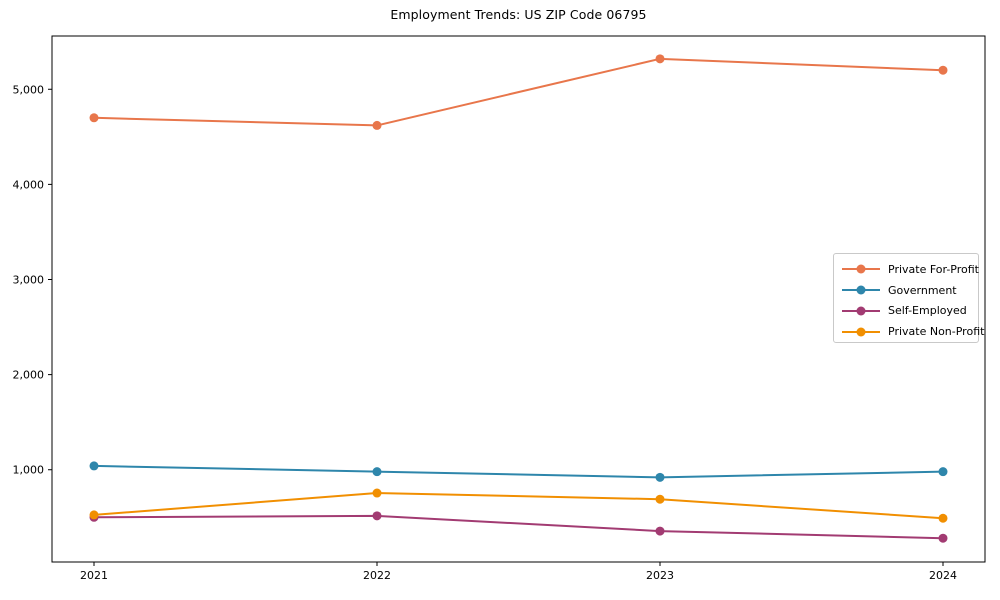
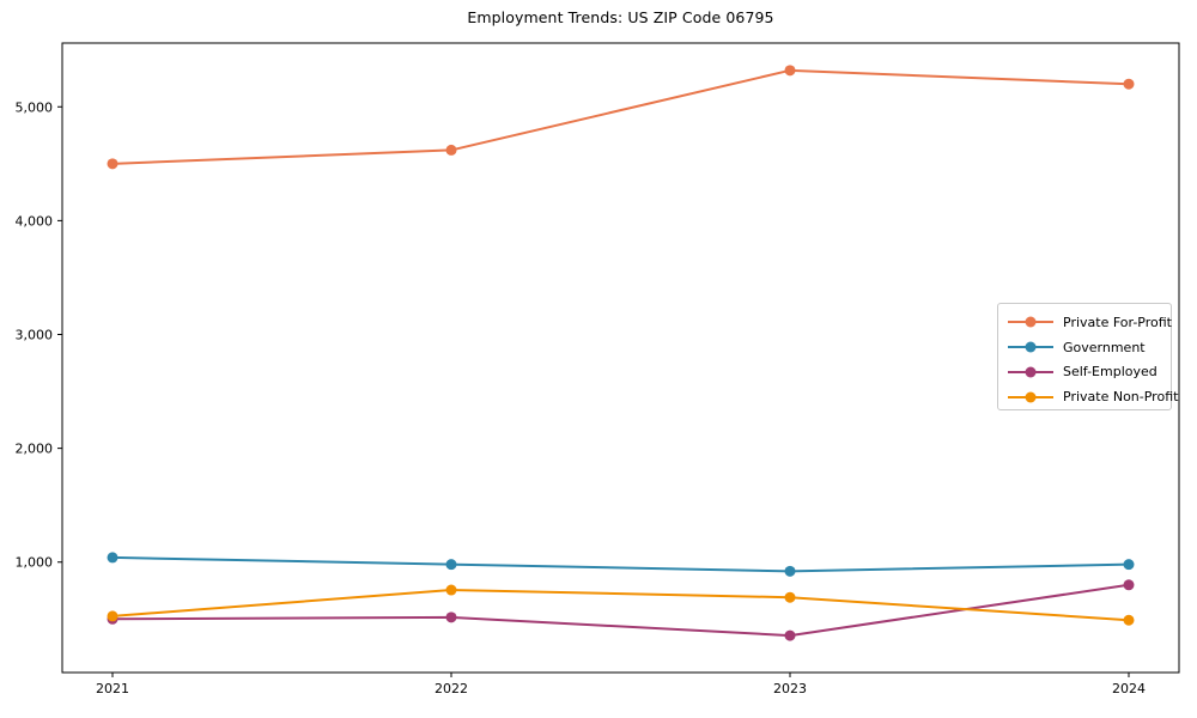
Private For-Profit/2021: 4700 -> 4500
Self-Employed/2024: 300 -> 800
